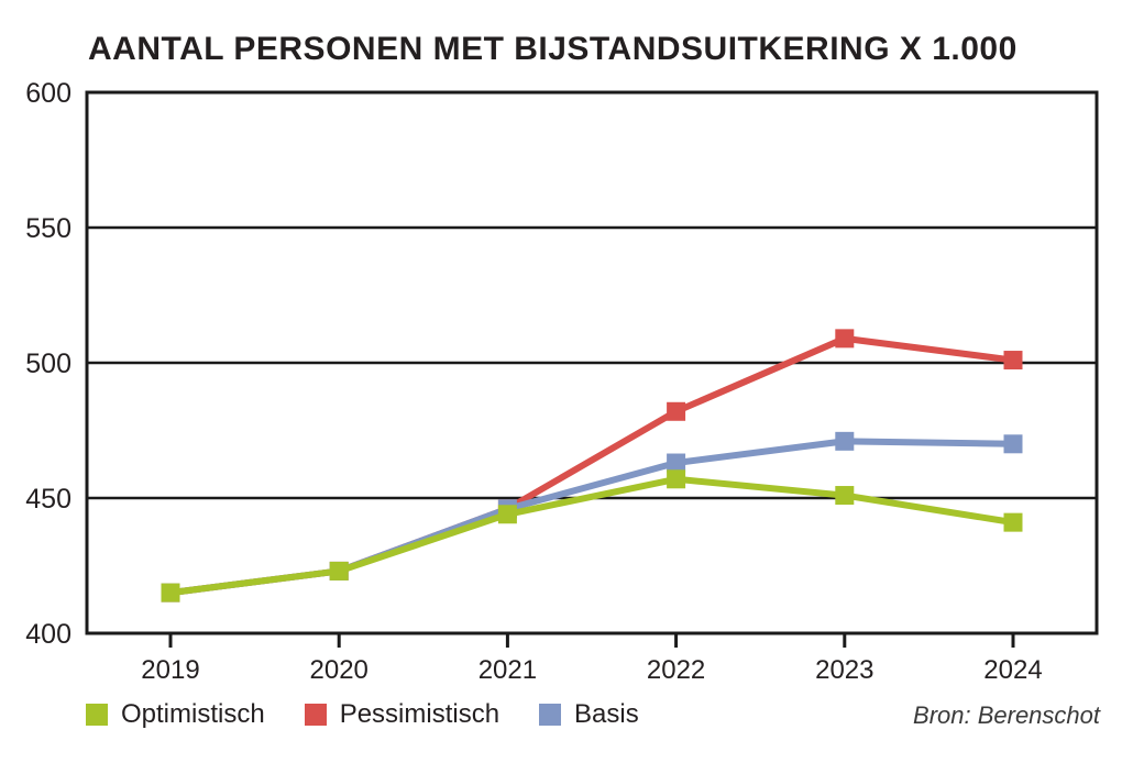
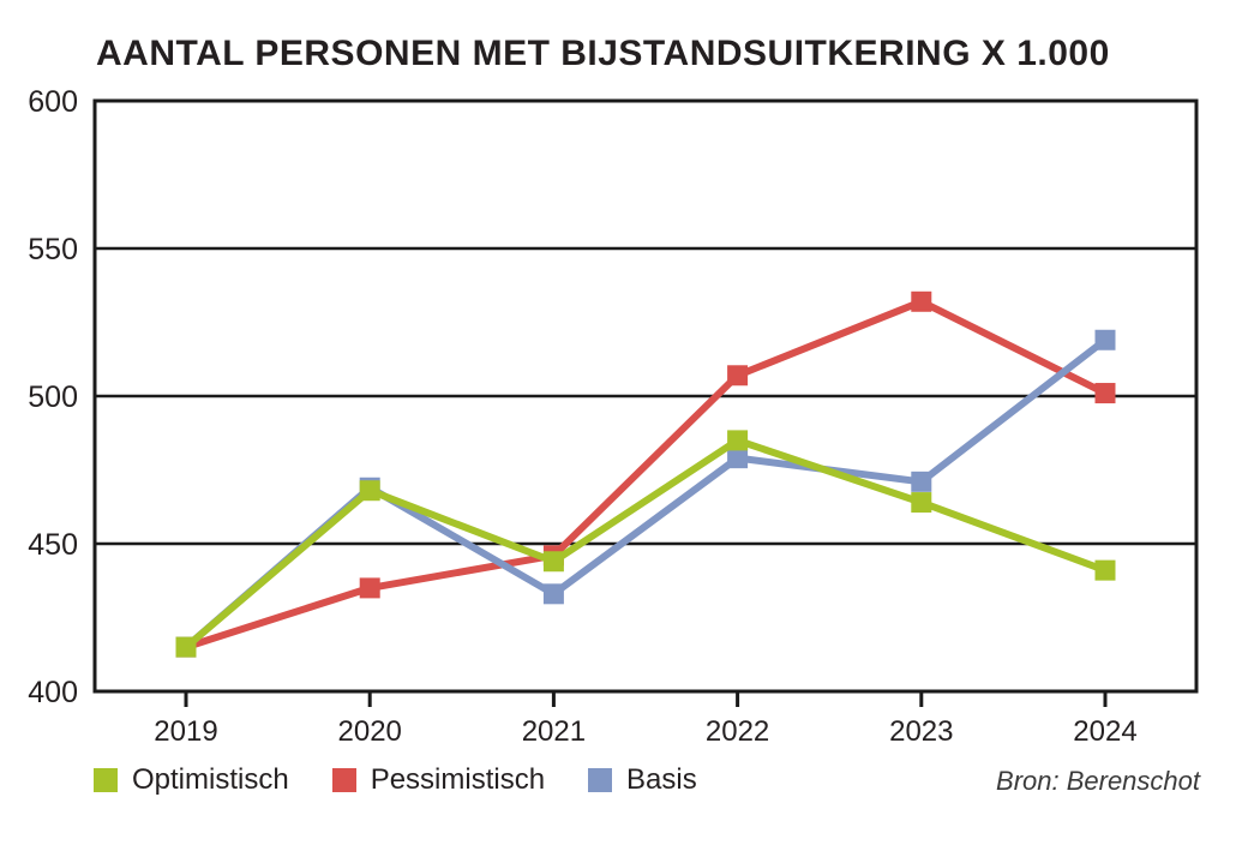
Optimistisch/2020: 423 -> 468
Pessimistisch/2020: 423 -> 435
Basis/2020: 423 -> 469
Basis/2021: 446 -> 433
Optimistisch/2022: 457 -> 485
Pessimistisch/2022: 482 -> 507
Basis/2022: 463 -> 479
Optimistisch/2023: 451 -> 464
Pessimistisch/2023: 509 -> 532
Basis/2024: 470 -> 519
